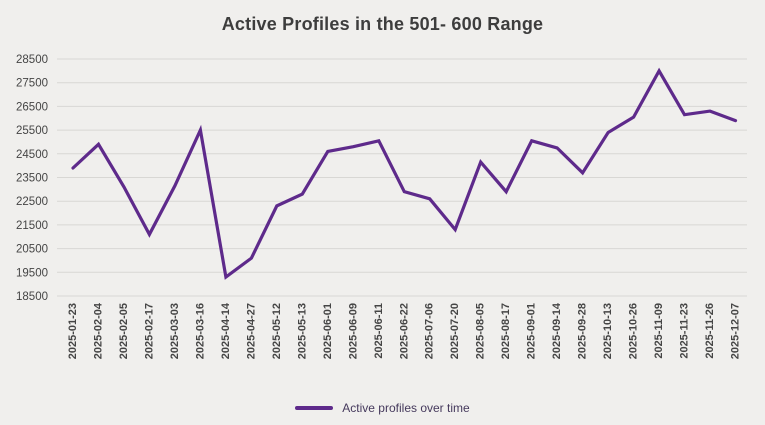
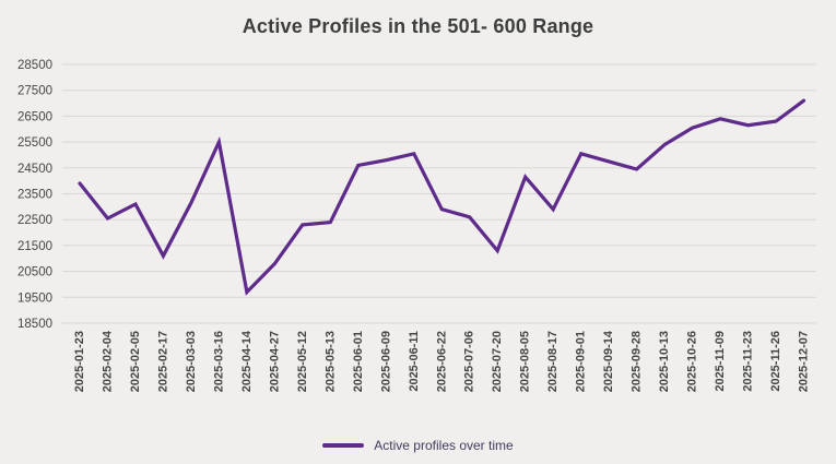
2025-02-04: 24900 -> 22600
2025-04-14: 19300 -> 19700
2025-04-27: 20100 -> 20800
2025-05-13: 22800 -> 22400
2025-09-28: 23700 -> 24400
2025-11-09: 28000 -> 26400
2025-12-07: 25900 -> 27100
